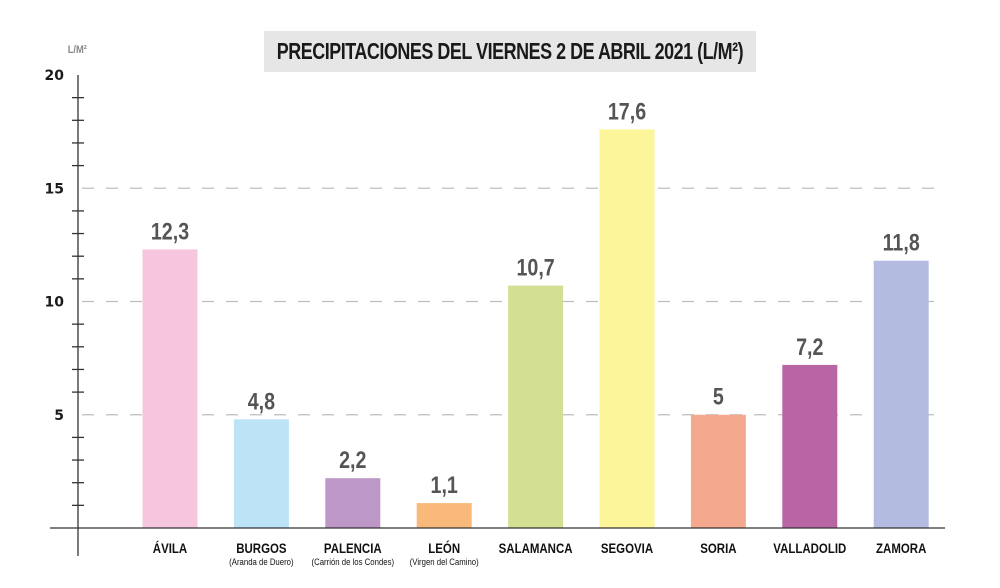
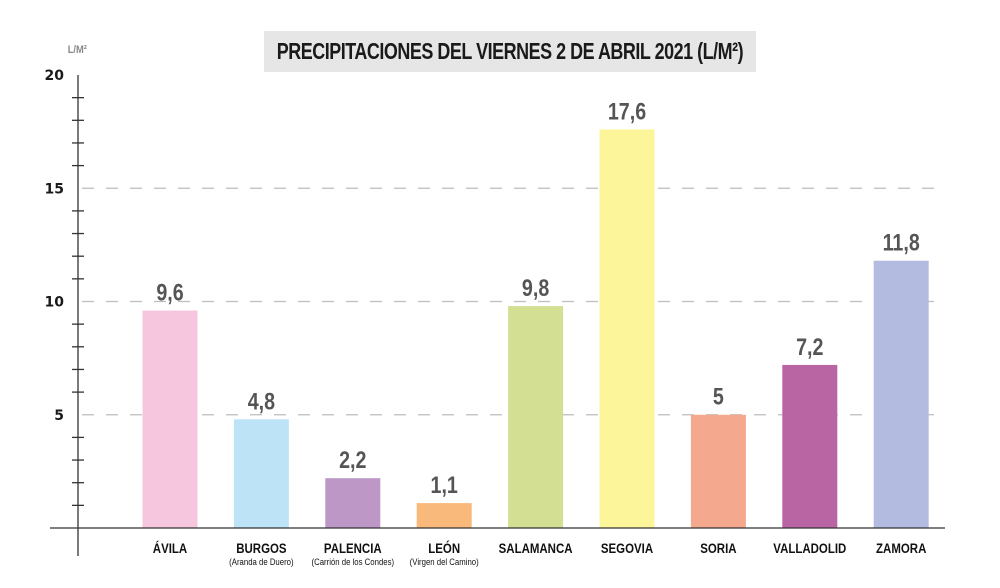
ÁVILA: 12,3 -> 9,6
SALAMANCA: 10,7 -> 9,8
